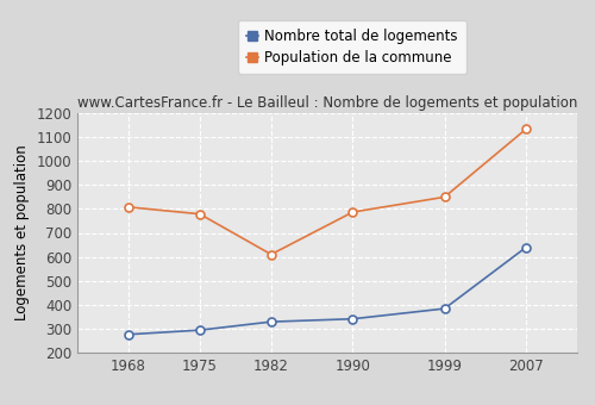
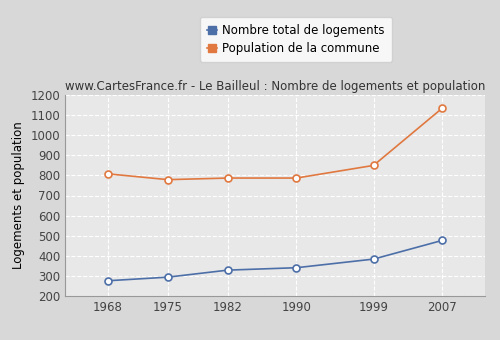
Population de la commune/1982: 610 -> 787
Nombre total de logements/2007: 640 -> 476
